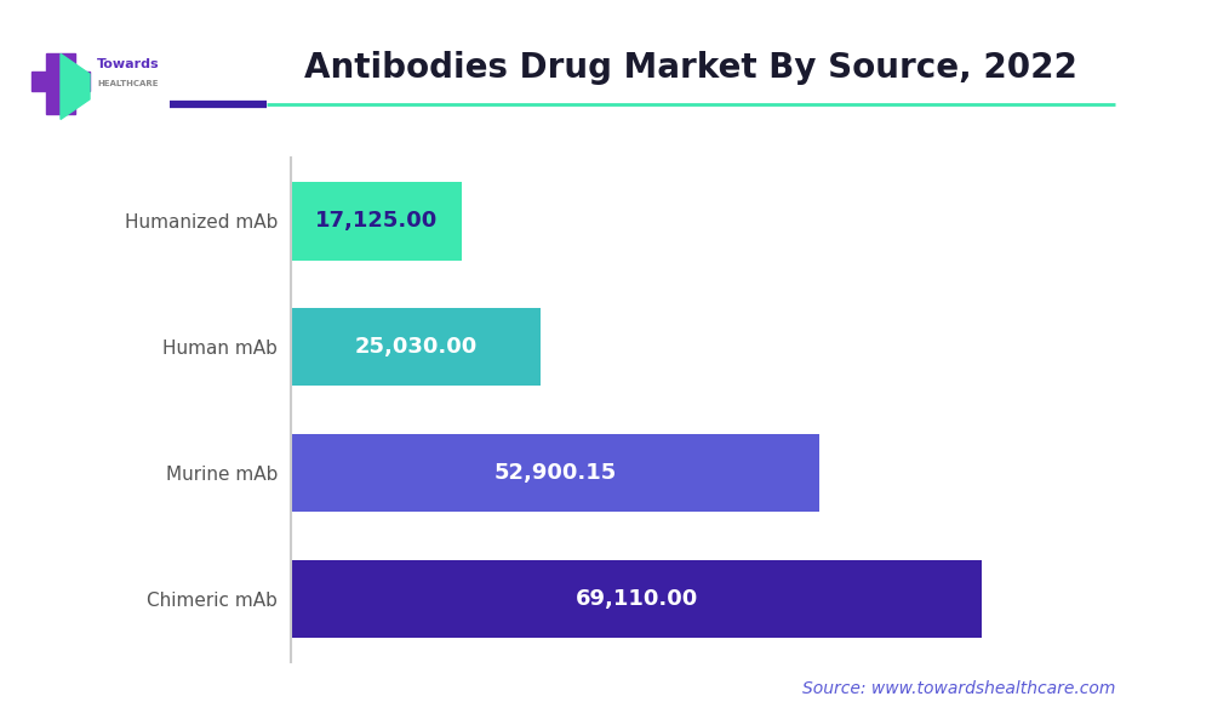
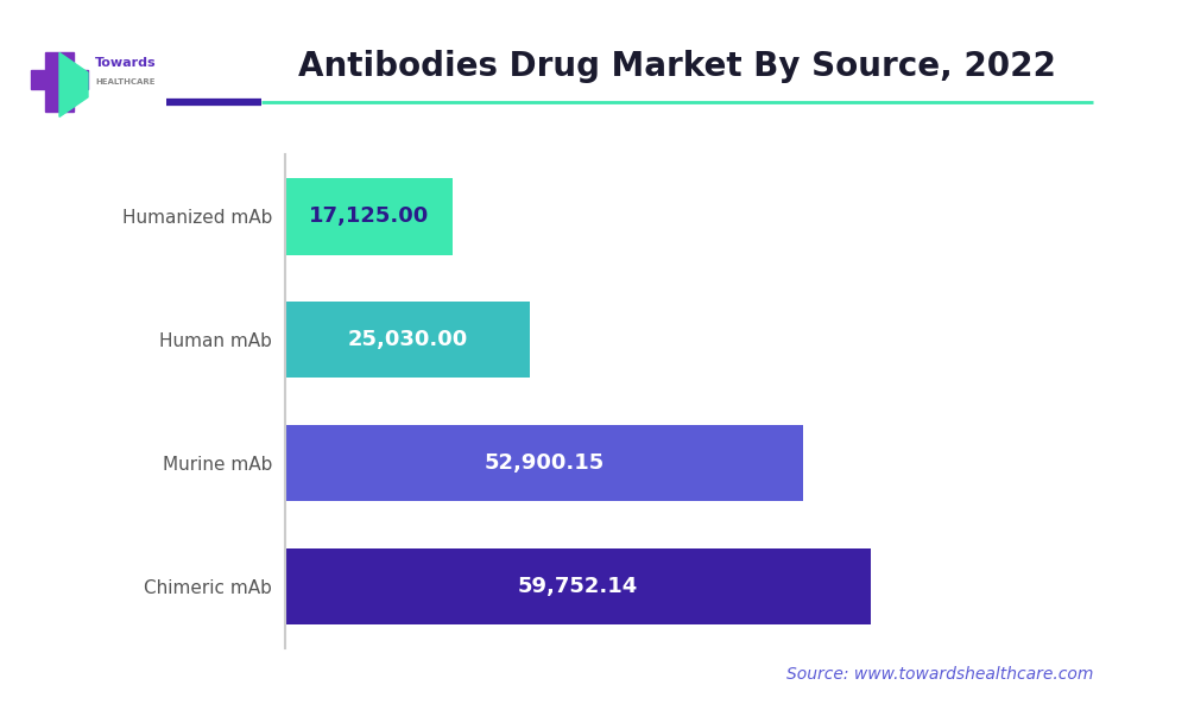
Chimeric mAb: 69,110.00 -> 59,752.14
